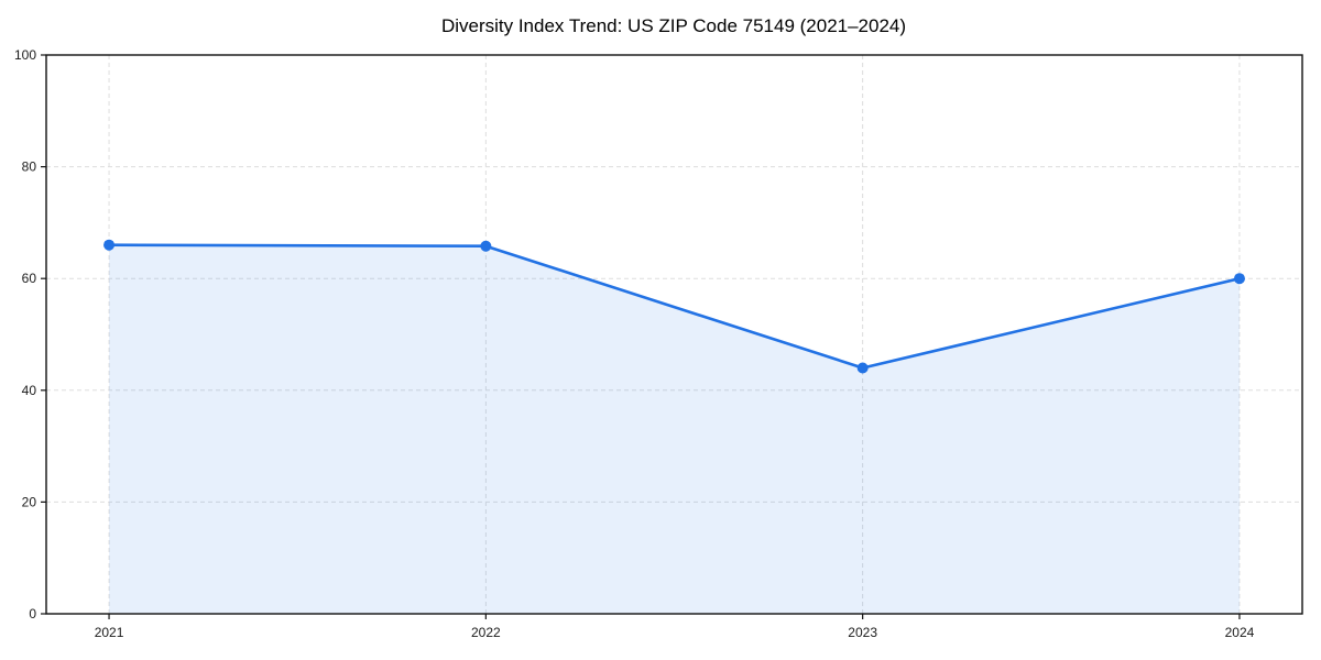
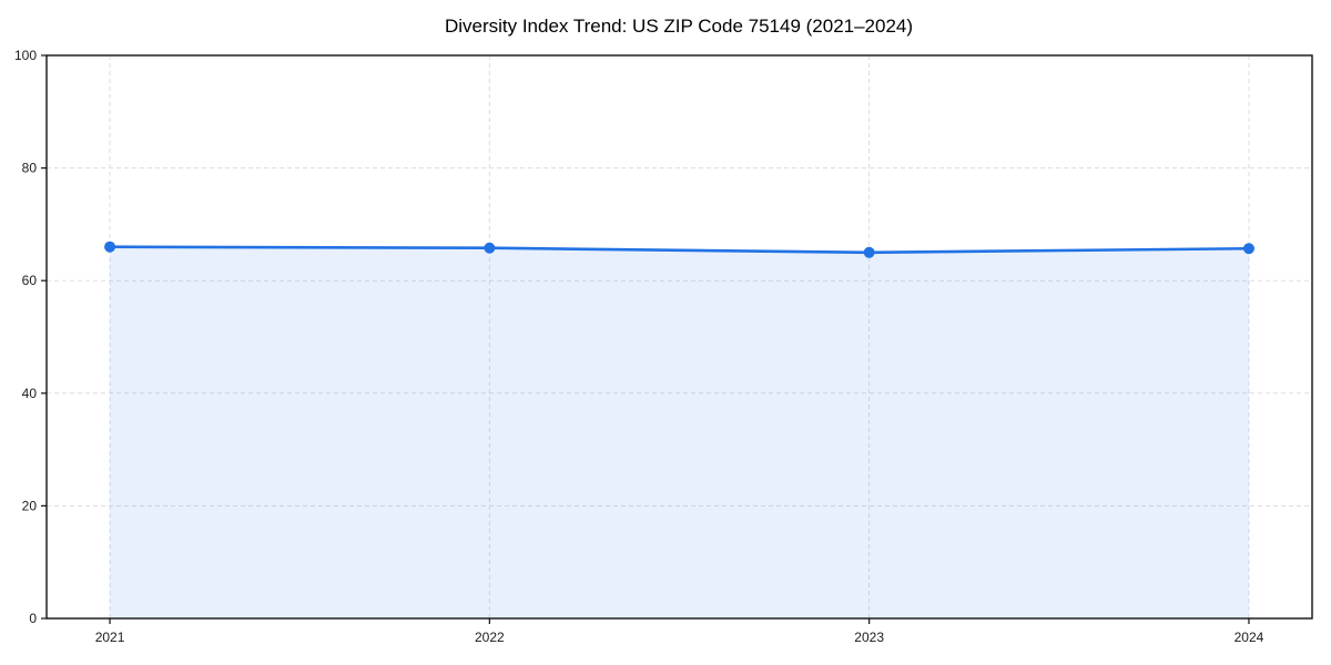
2023: 44 -> 65
2024: 60 -> 66
